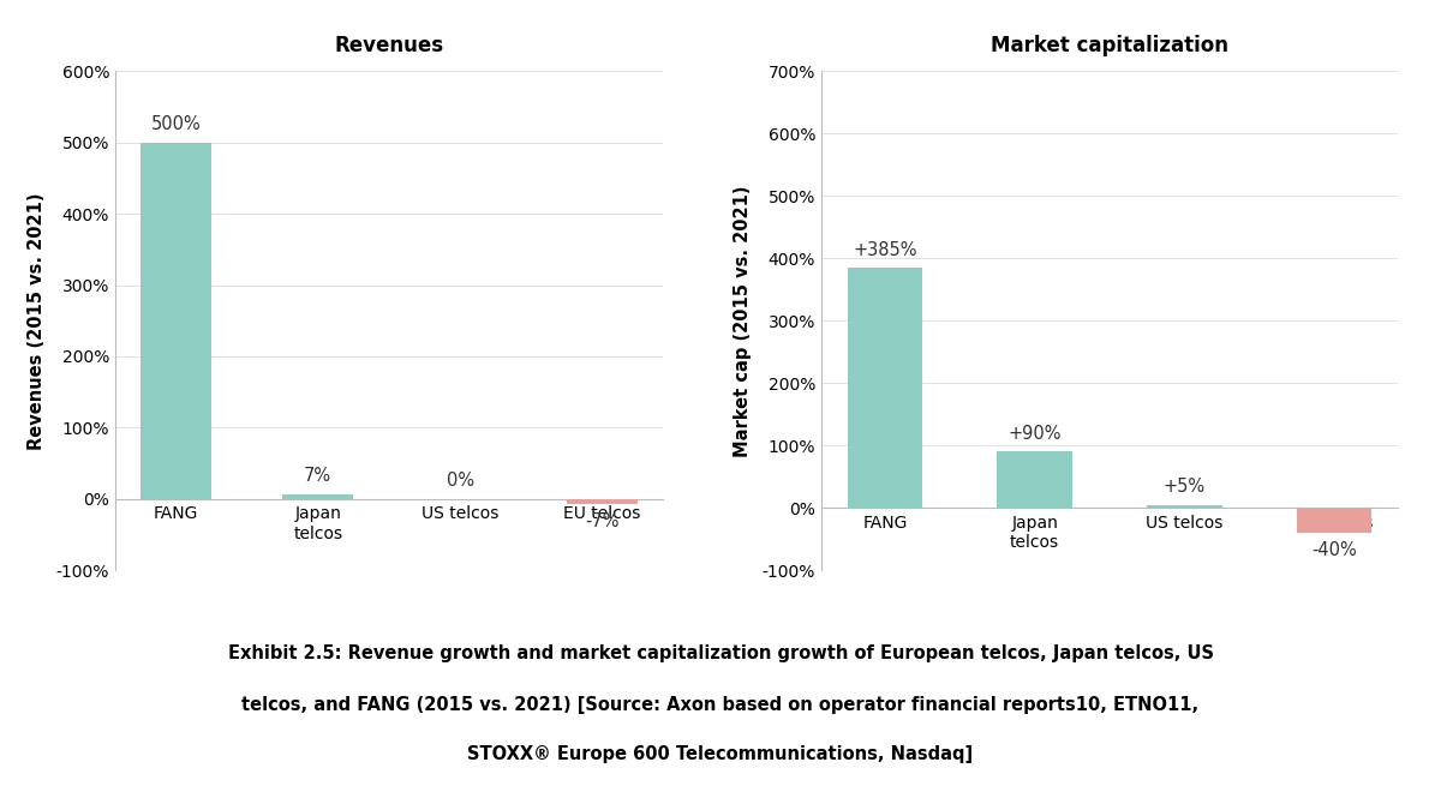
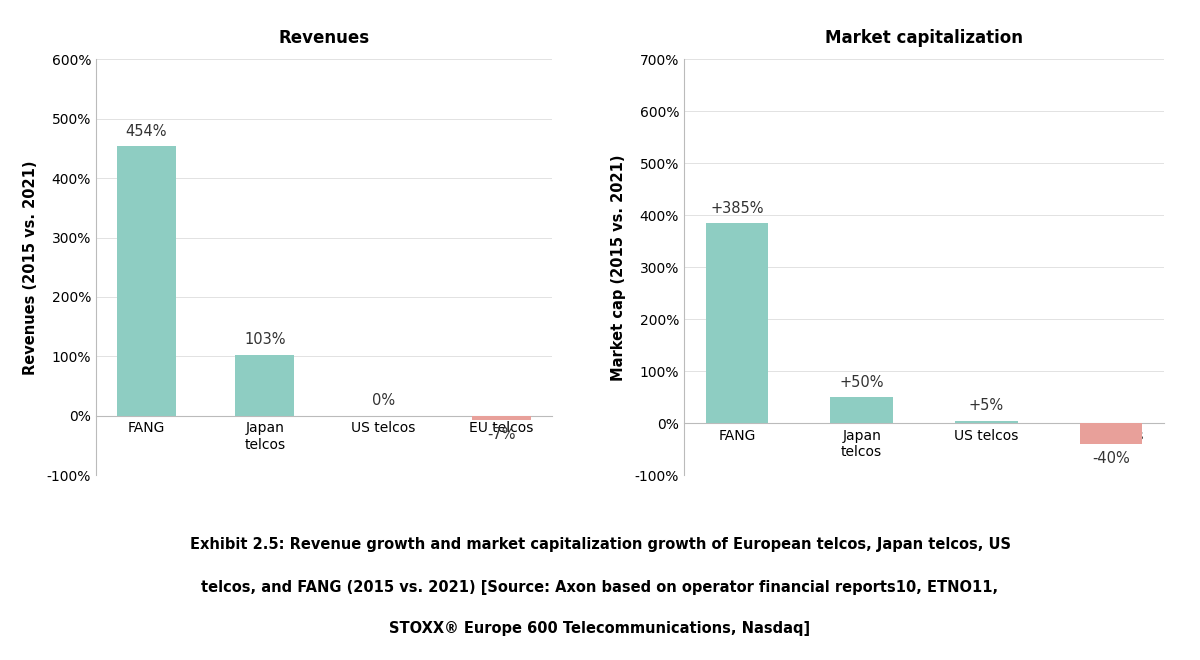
Revenues/FANG: 500% -> 454%
Revenues/Japan telcos: 7% -> 103%
Market capitalization/Japan telcos: +90% -> +50%
